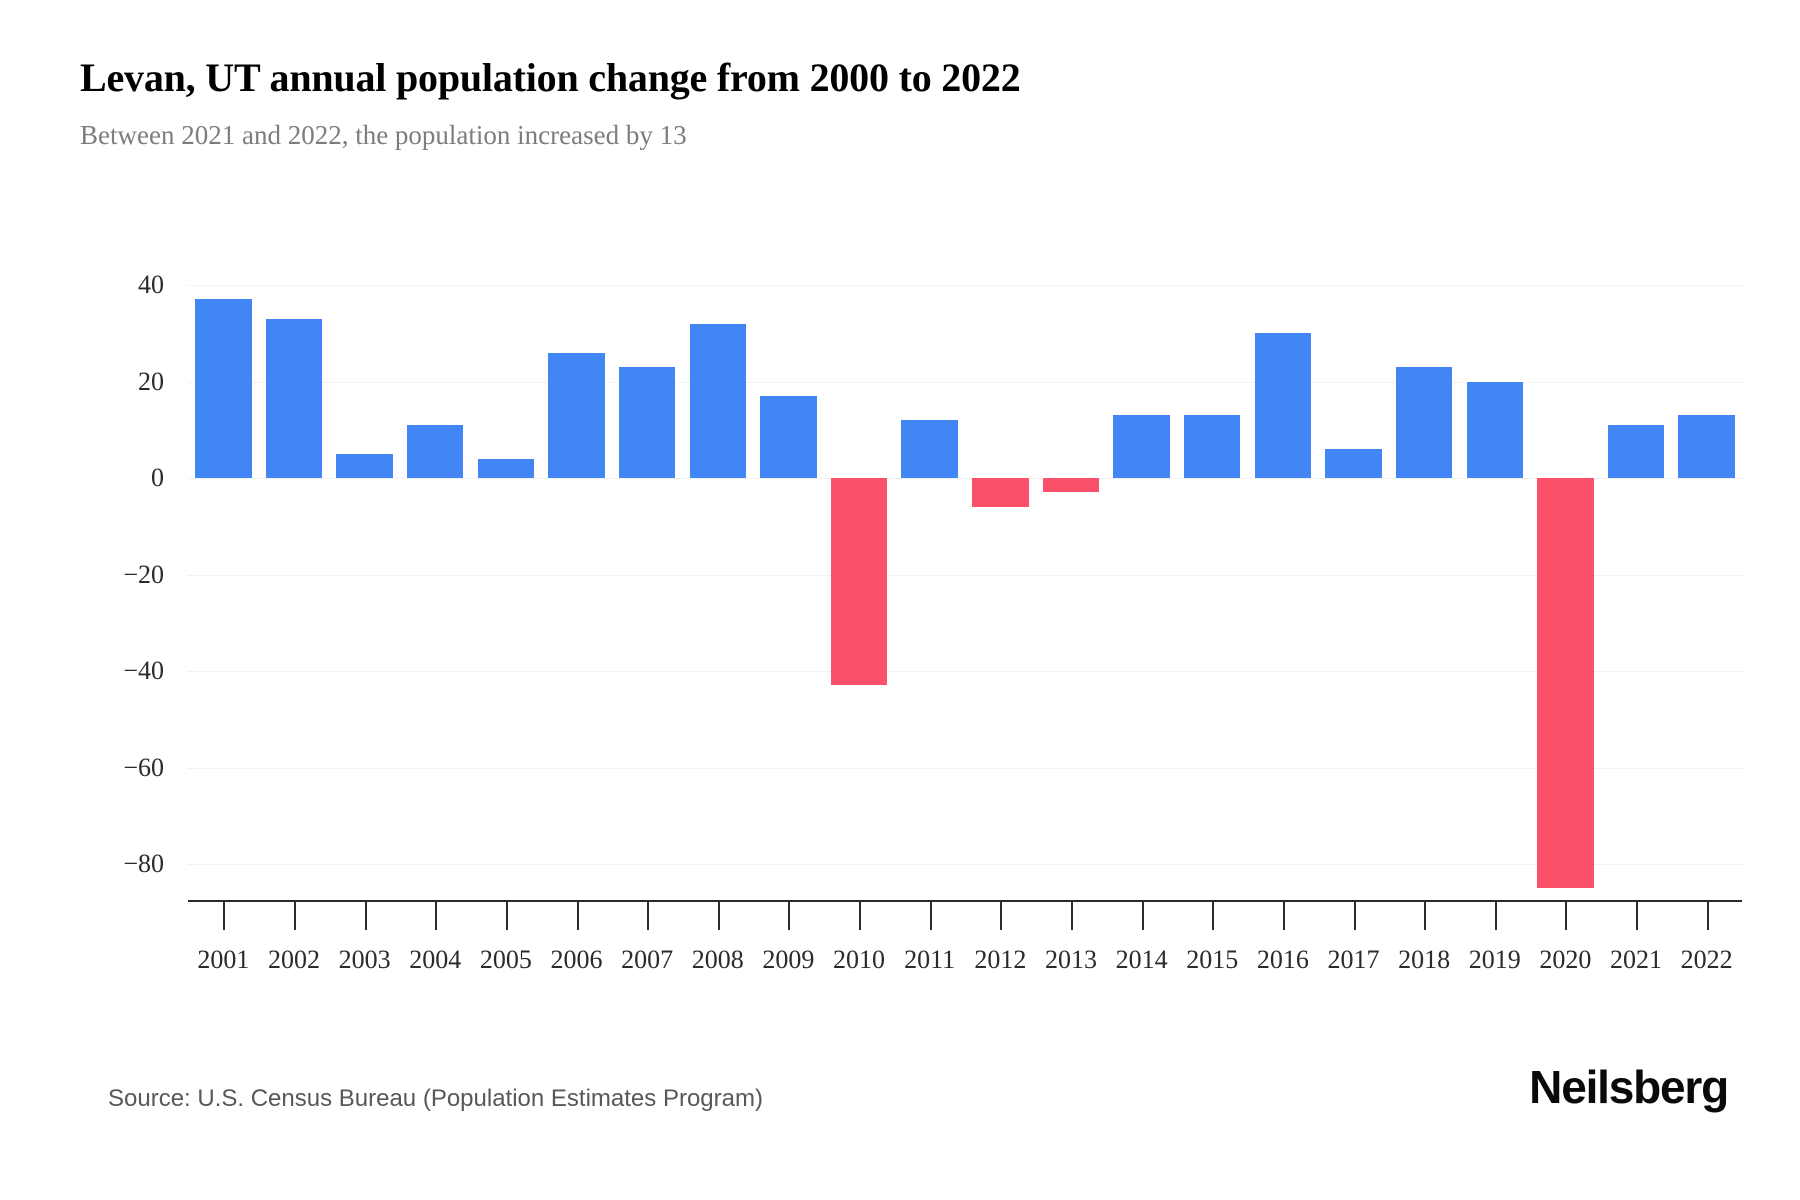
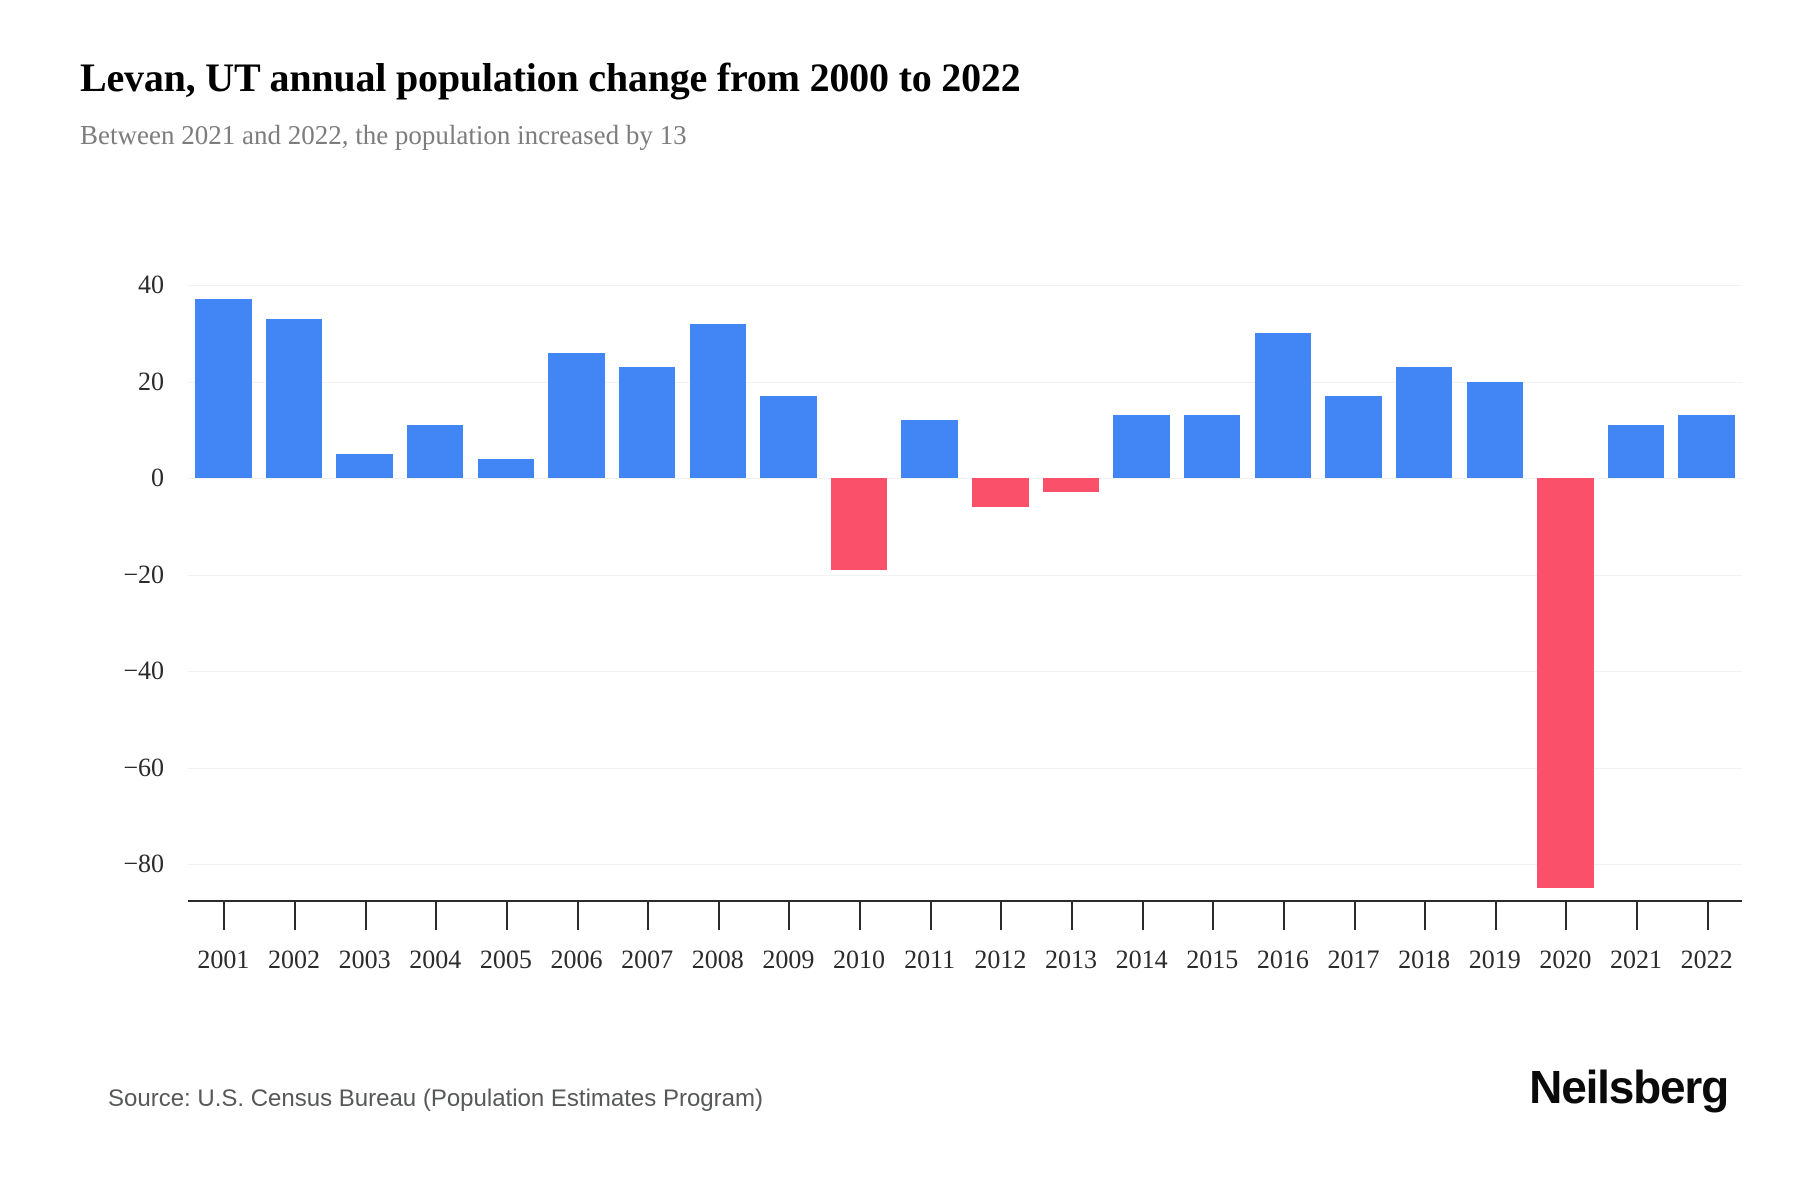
2010: -43 -> -19
2017: 6 -> 17
